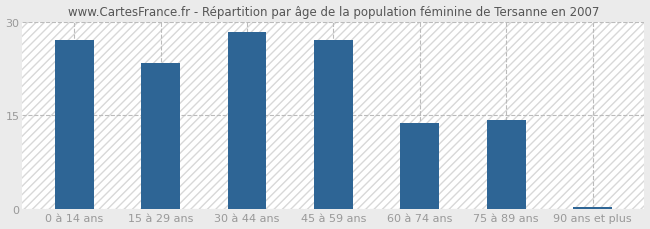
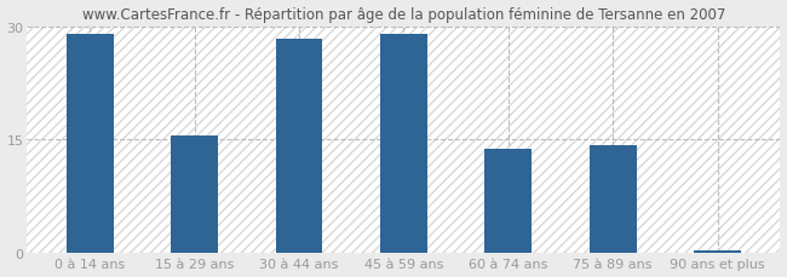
0 à 14 ans: 27.0 -> 29.0
15 à 29 ans: 23.4 -> 15.5
45 à 59 ans: 27.0 -> 29.0
